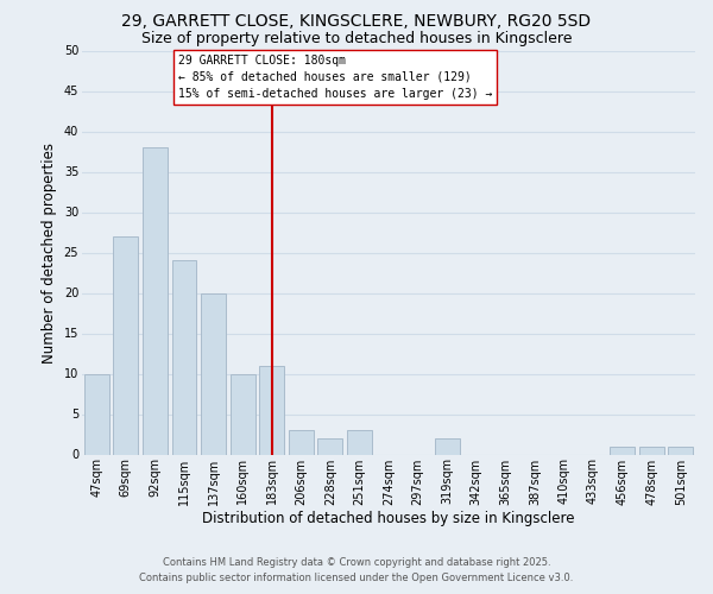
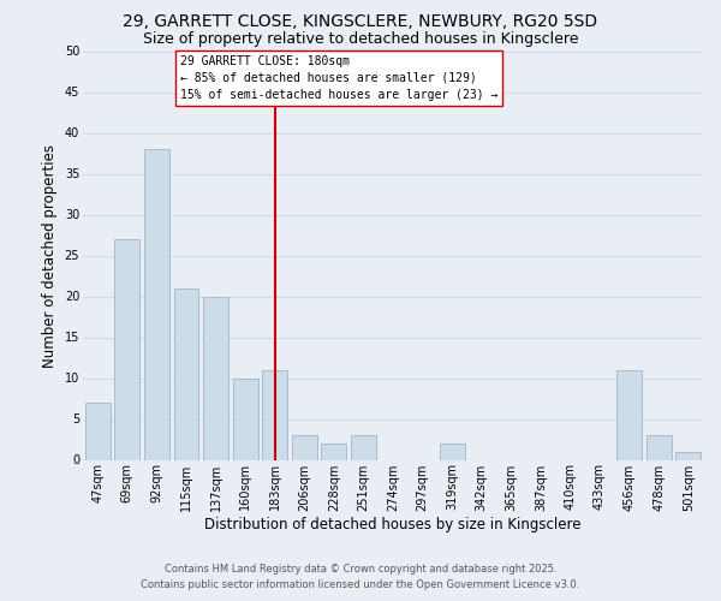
47sqm: 10 -> 7
115sqm: 24 -> 21
456sqm: 1 -> 11
478sqm: 1 -> 3
